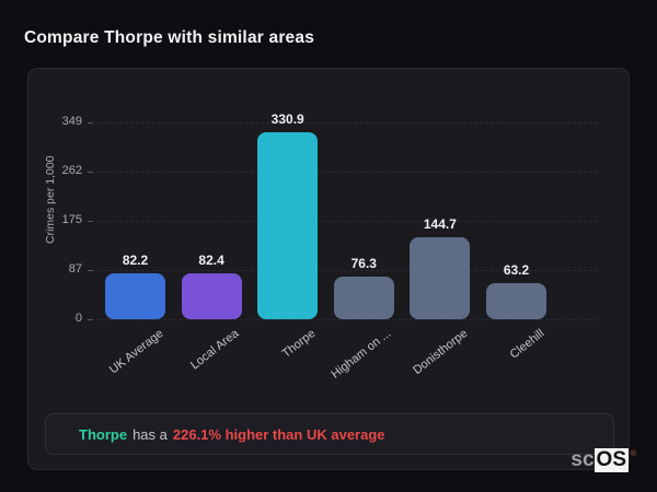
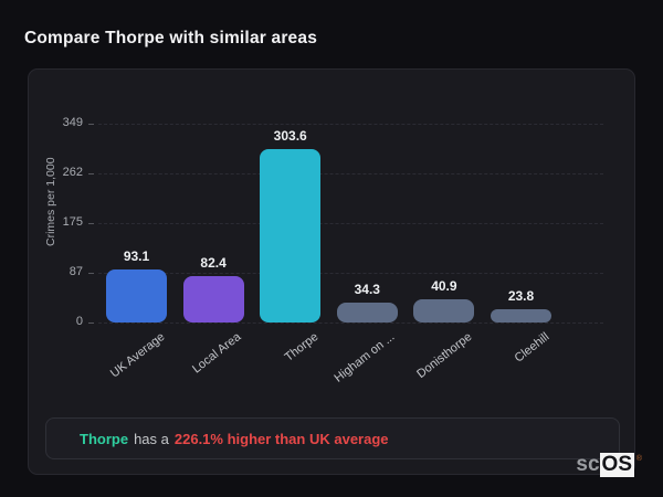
UK Average: 82.2 -> 93.1
Thorpe: 330.9 -> 303.6
Higham on ...: 76.3 -> 34.3
Donisthorpe: 144.7 -> 40.9
Cleehill: 63.2 -> 23.8
